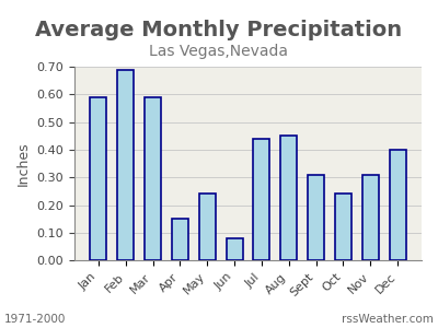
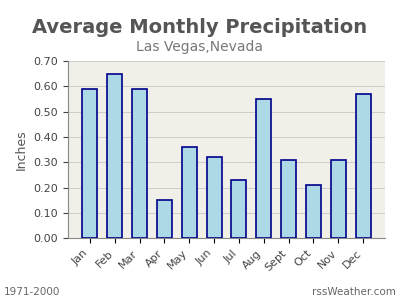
Feb: 0.69 -> 0.65
May: 0.24 -> 0.36
Jun: 0.08 -> 0.32
Jul: 0.44 -> 0.23
Aug: 0.45 -> 0.55
Oct: 0.24 -> 0.21
Dec: 0.40 -> 0.57
